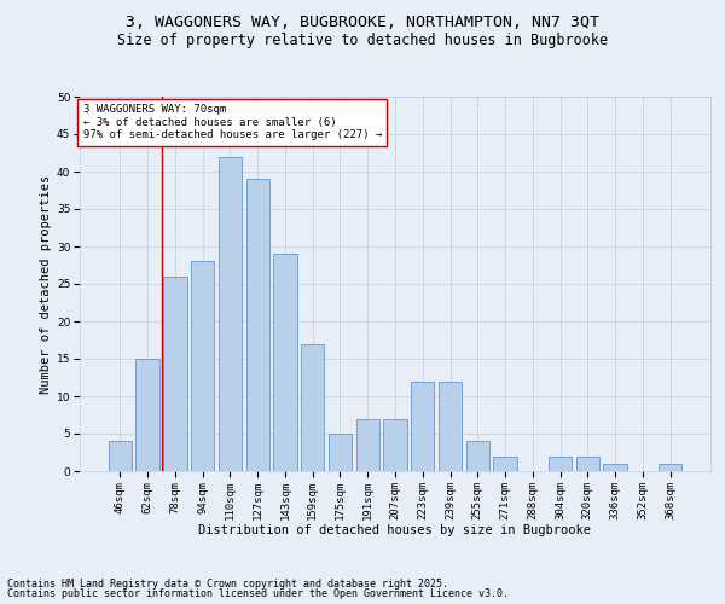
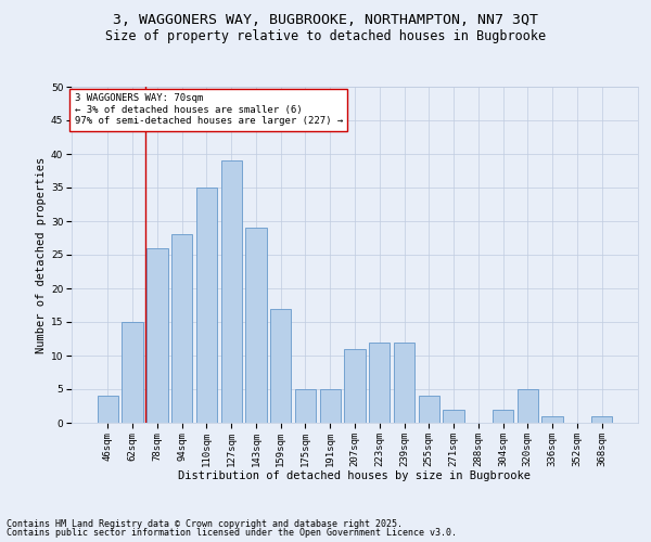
110sqm: 42 -> 35
191sqm: 7 -> 5
207sqm: 7 -> 11
320sqm: 2 -> 5
